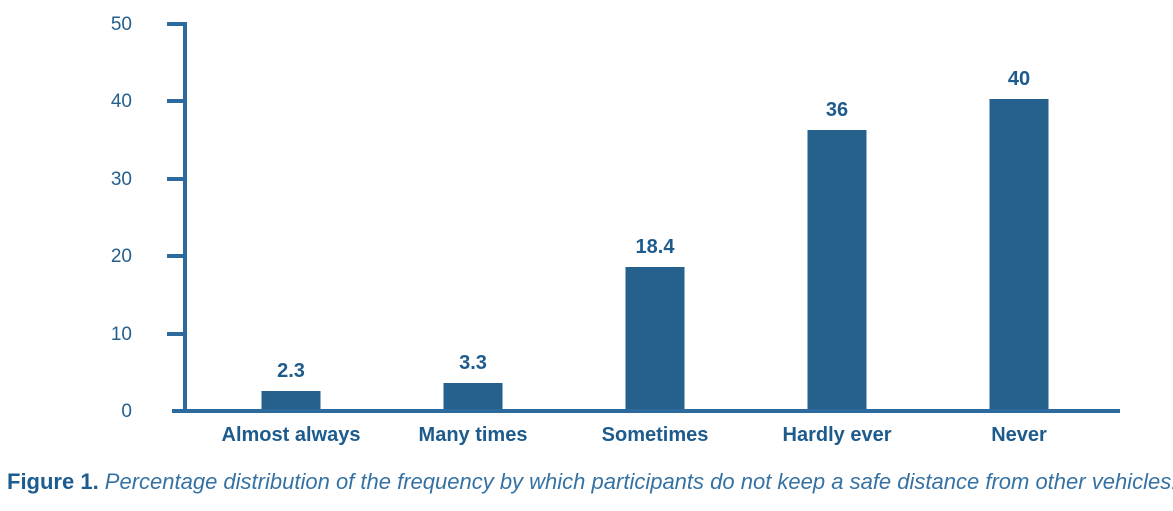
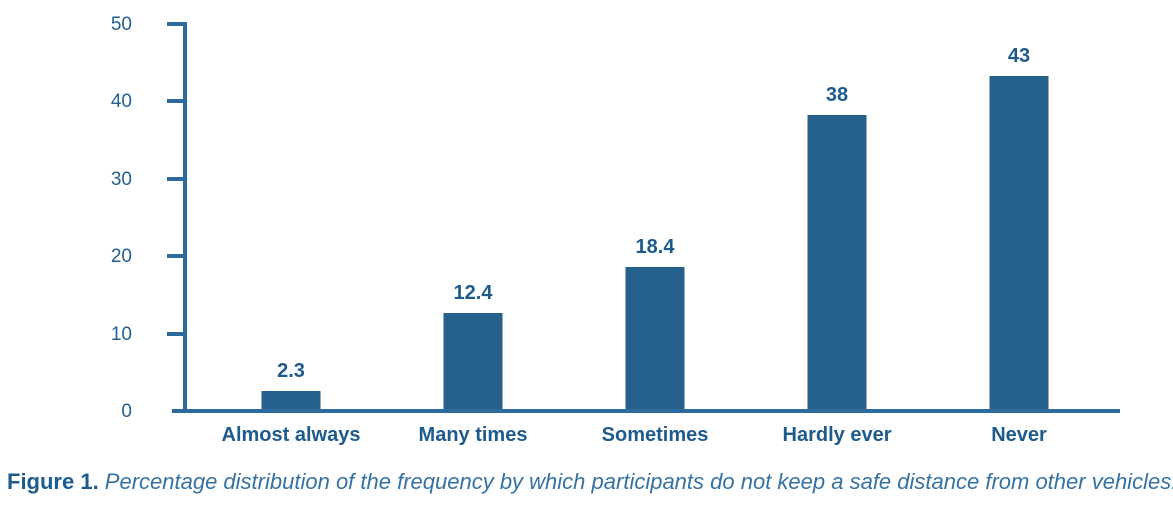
Many times: 3.3 -> 12.4
Hardly ever: 36 -> 38
Never: 40 -> 43
